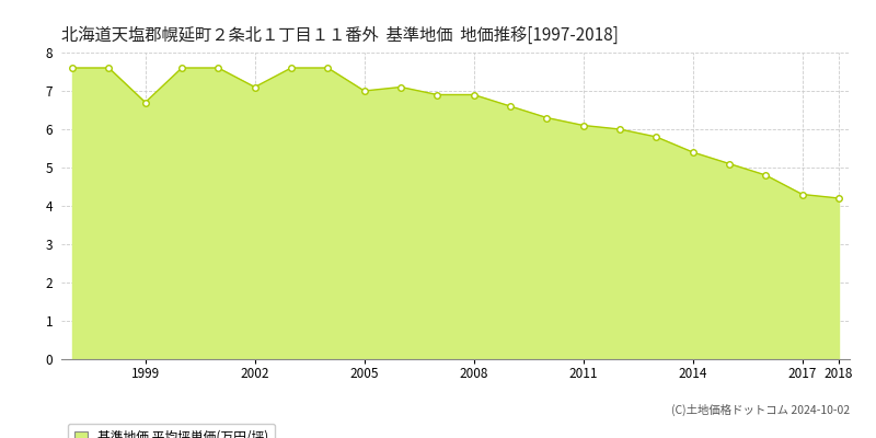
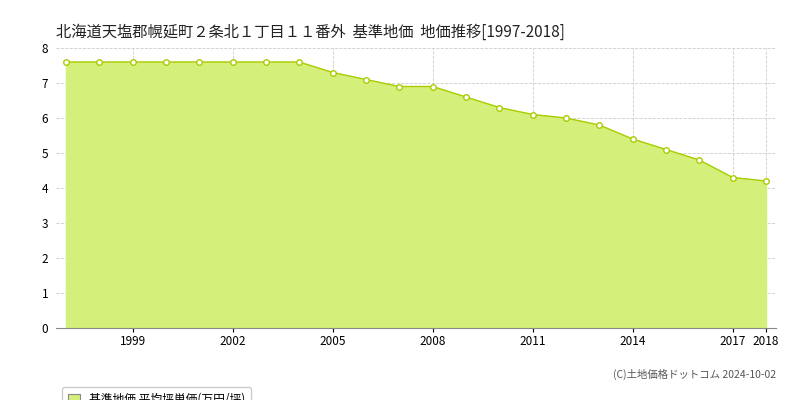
1999: 6.7 -> 7.6
2002: 7.1 -> 7.6
2005: 7.0 -> 7.3
